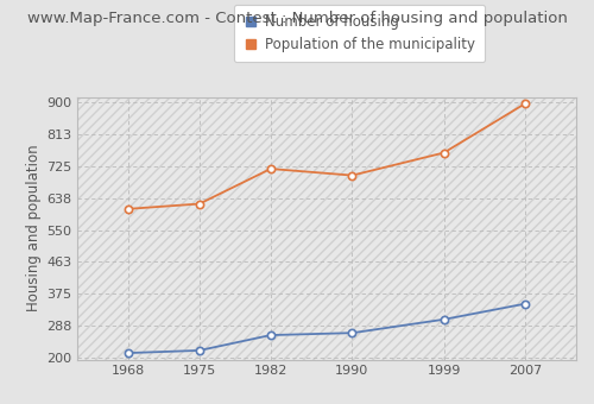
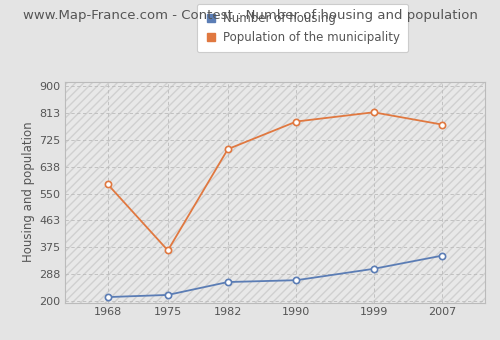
Population of the municipality/1968: 608 -> 580
Population of the municipality/1975: 622 -> 365
Population of the municipality/1982: 718 -> 695
Population of the municipality/1990: 700 -> 785
Population of the municipality/1999: 762 -> 815
Population of the municipality/2007: 897 -> 775
